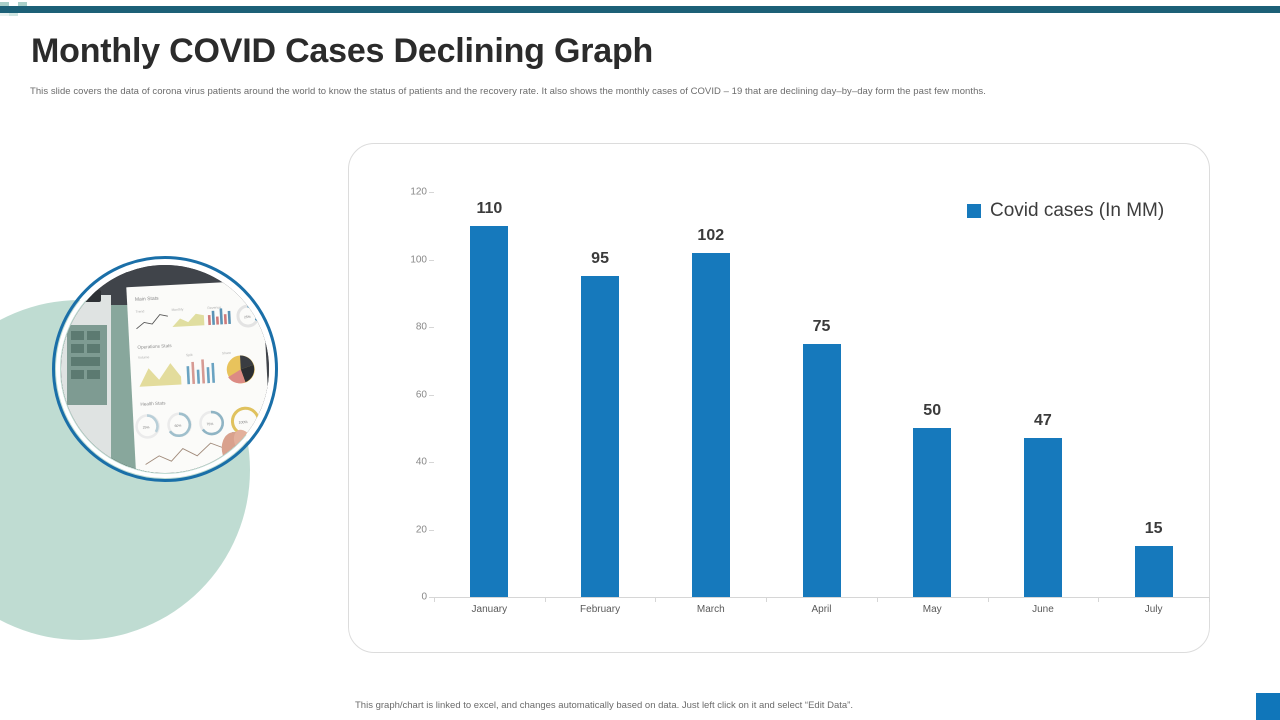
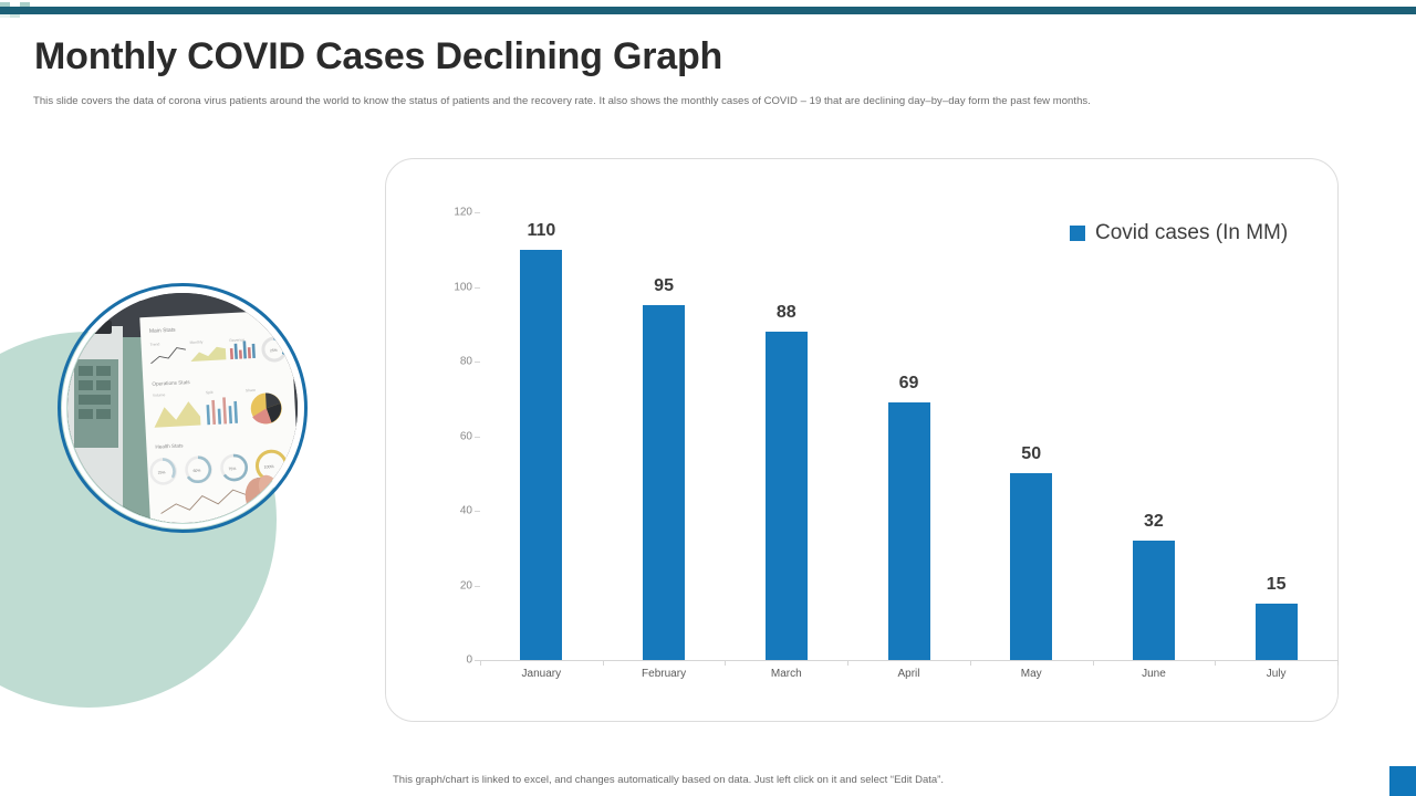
March: 102 -> 88
April: 75 -> 69
June: 47 -> 32
